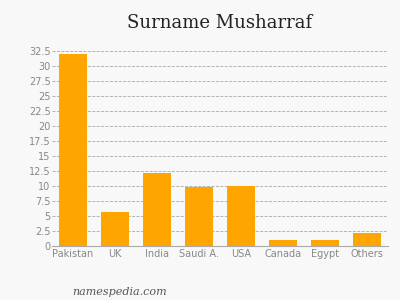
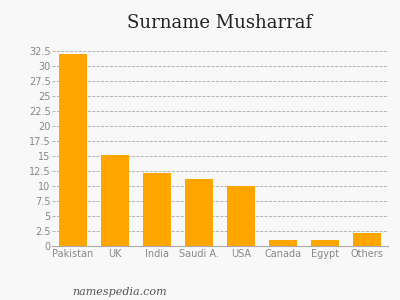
UK: 5.6 -> 15.2
Saudi A.: 9.8 -> 11.1
